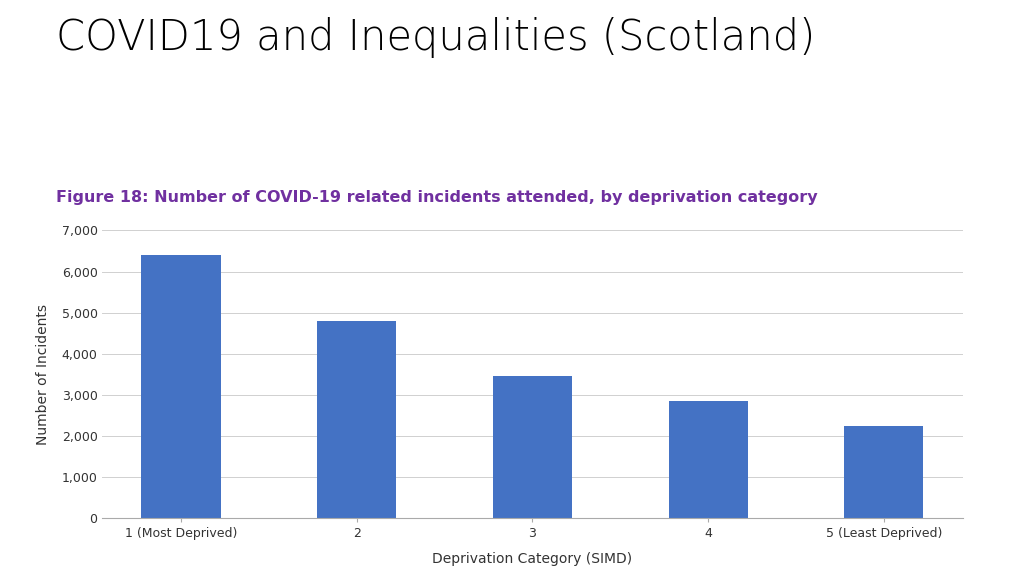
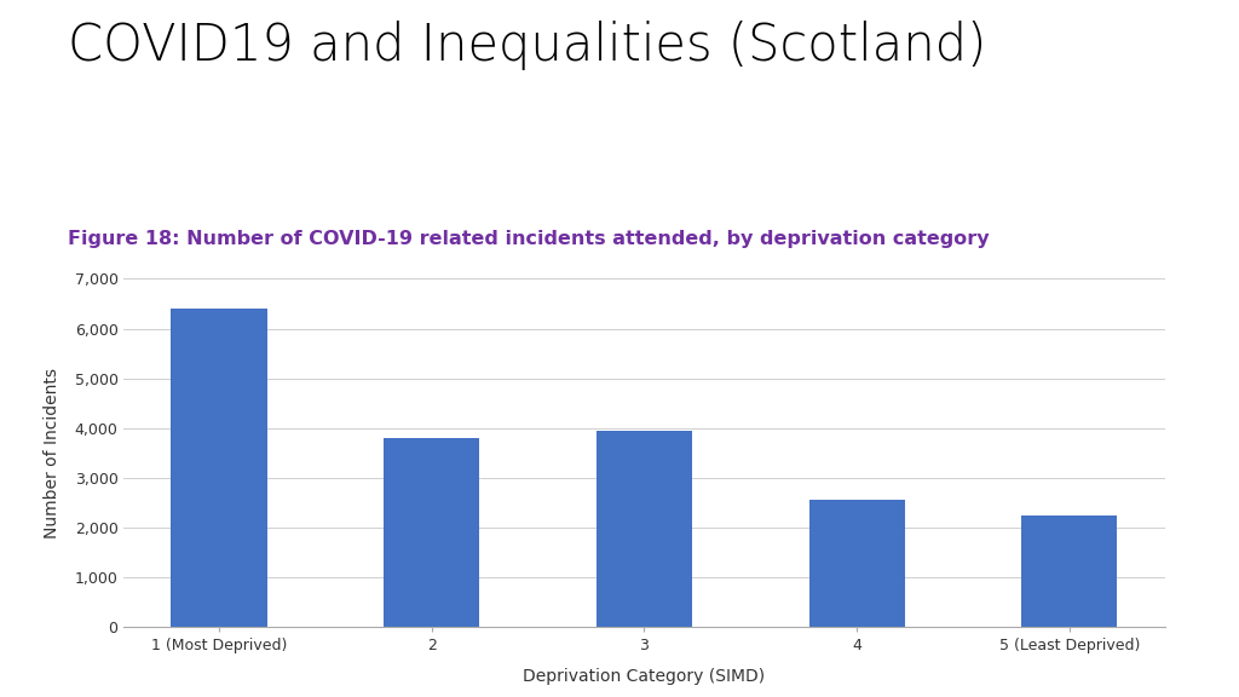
2: 4,800 -> 3,800
3: 3,450 -> 3,950
4: 2,850 -> 2,550
